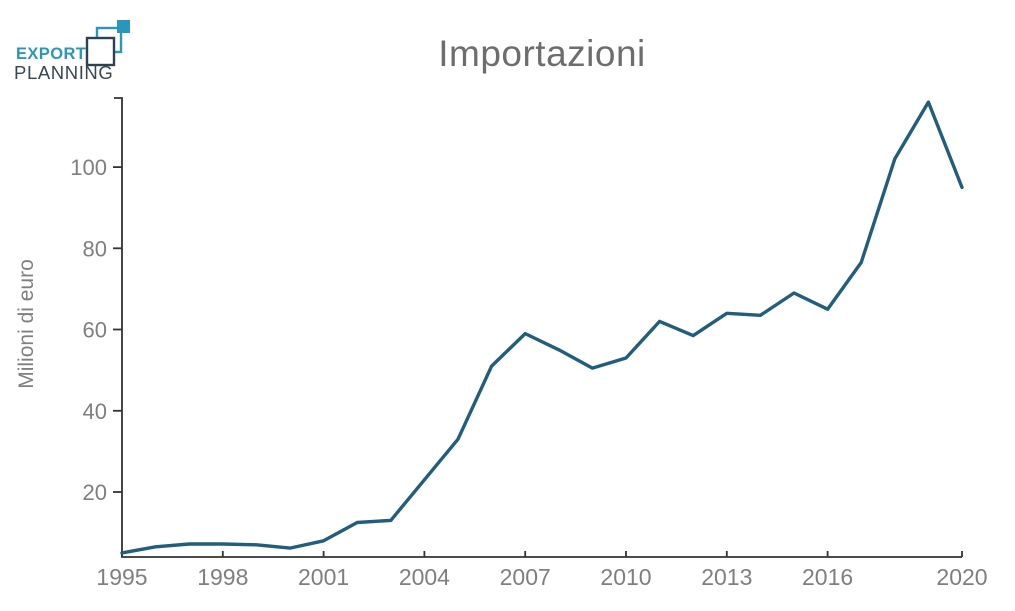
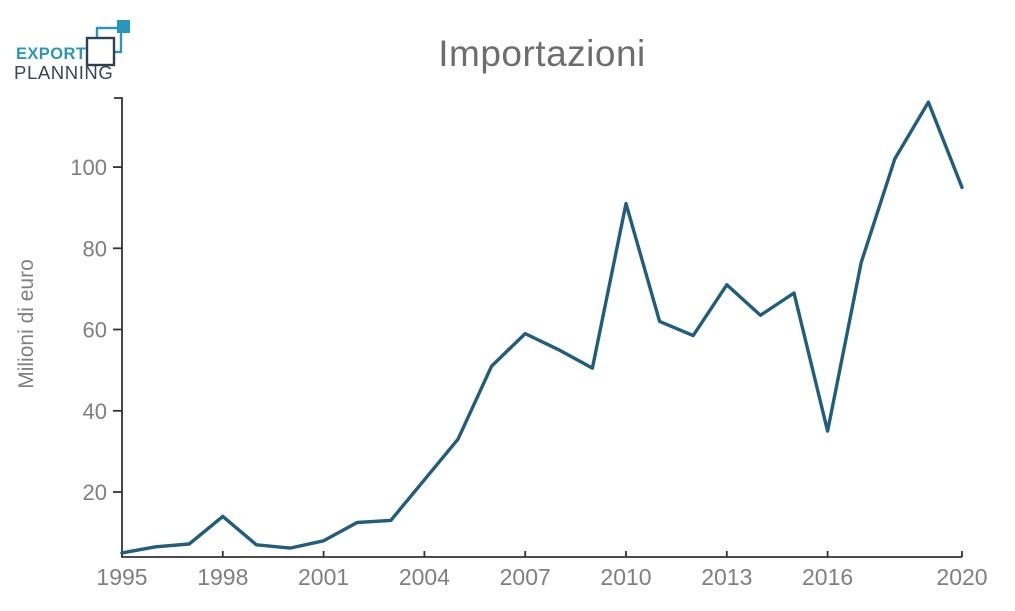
1998: 7 -> 14
2010: 53 -> 91
2013: 64 -> 71
2016: 65 -> 35
